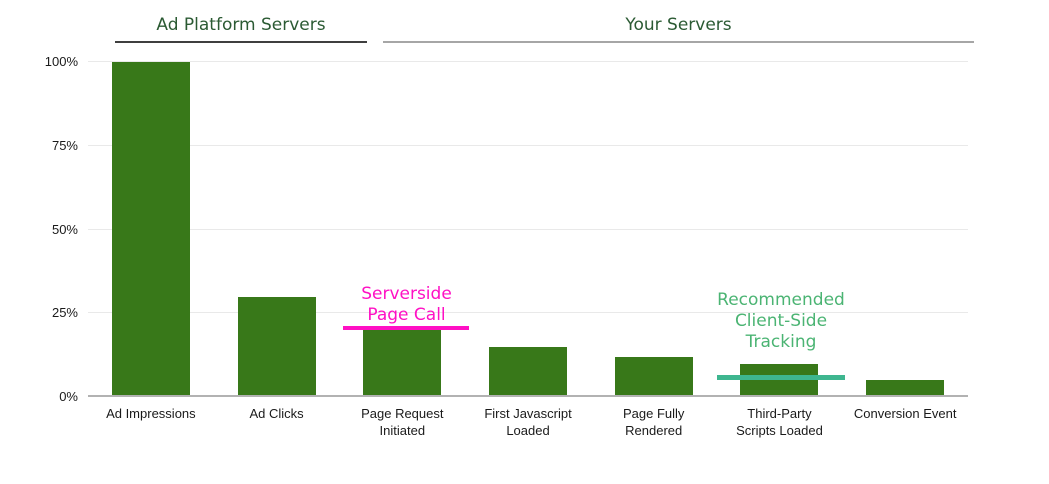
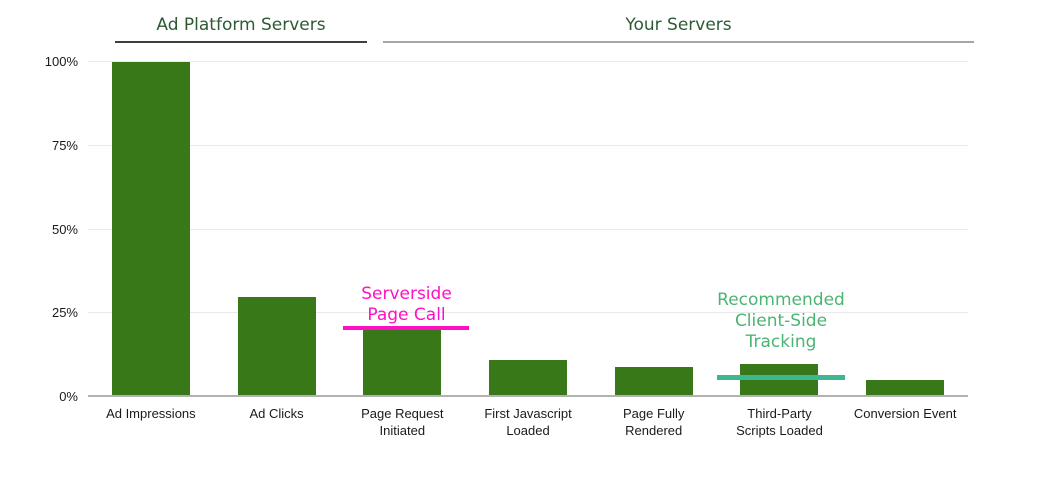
First Javascript Loaded: 15% -> 11%
Page Fully Rendered: 12% -> 9%
